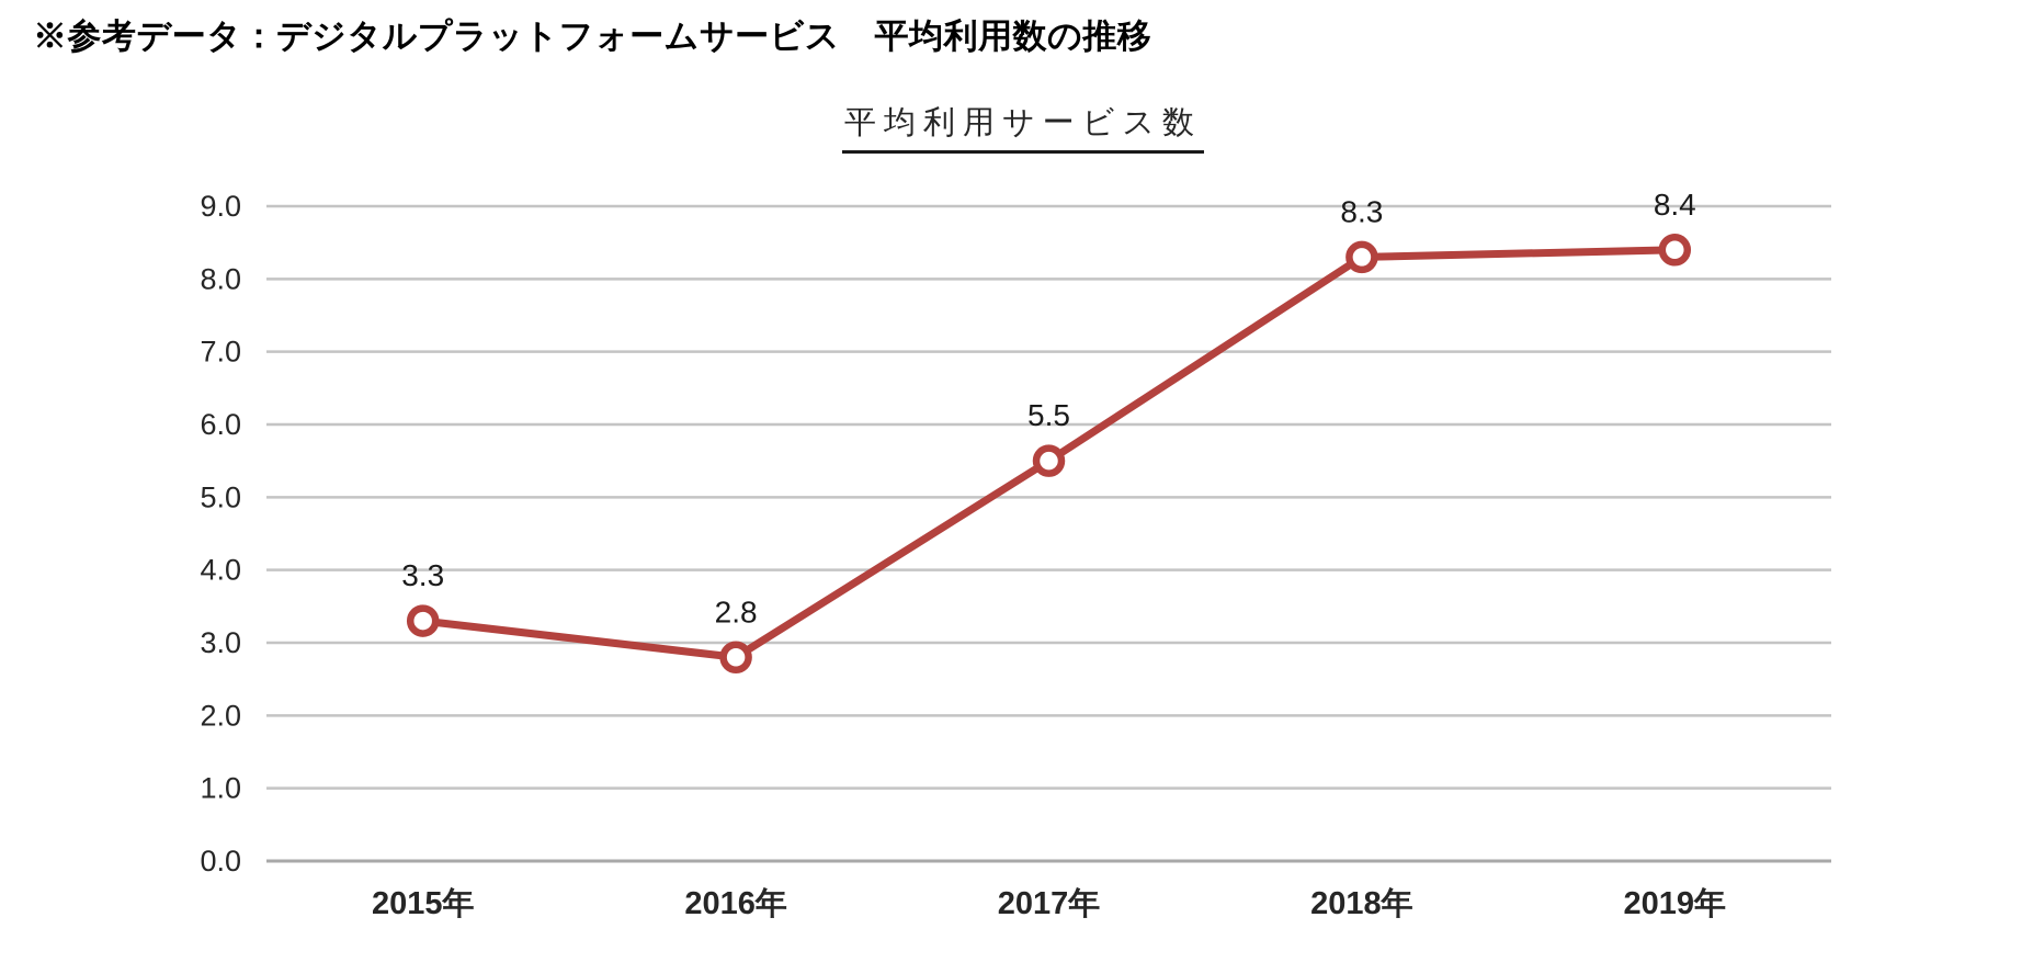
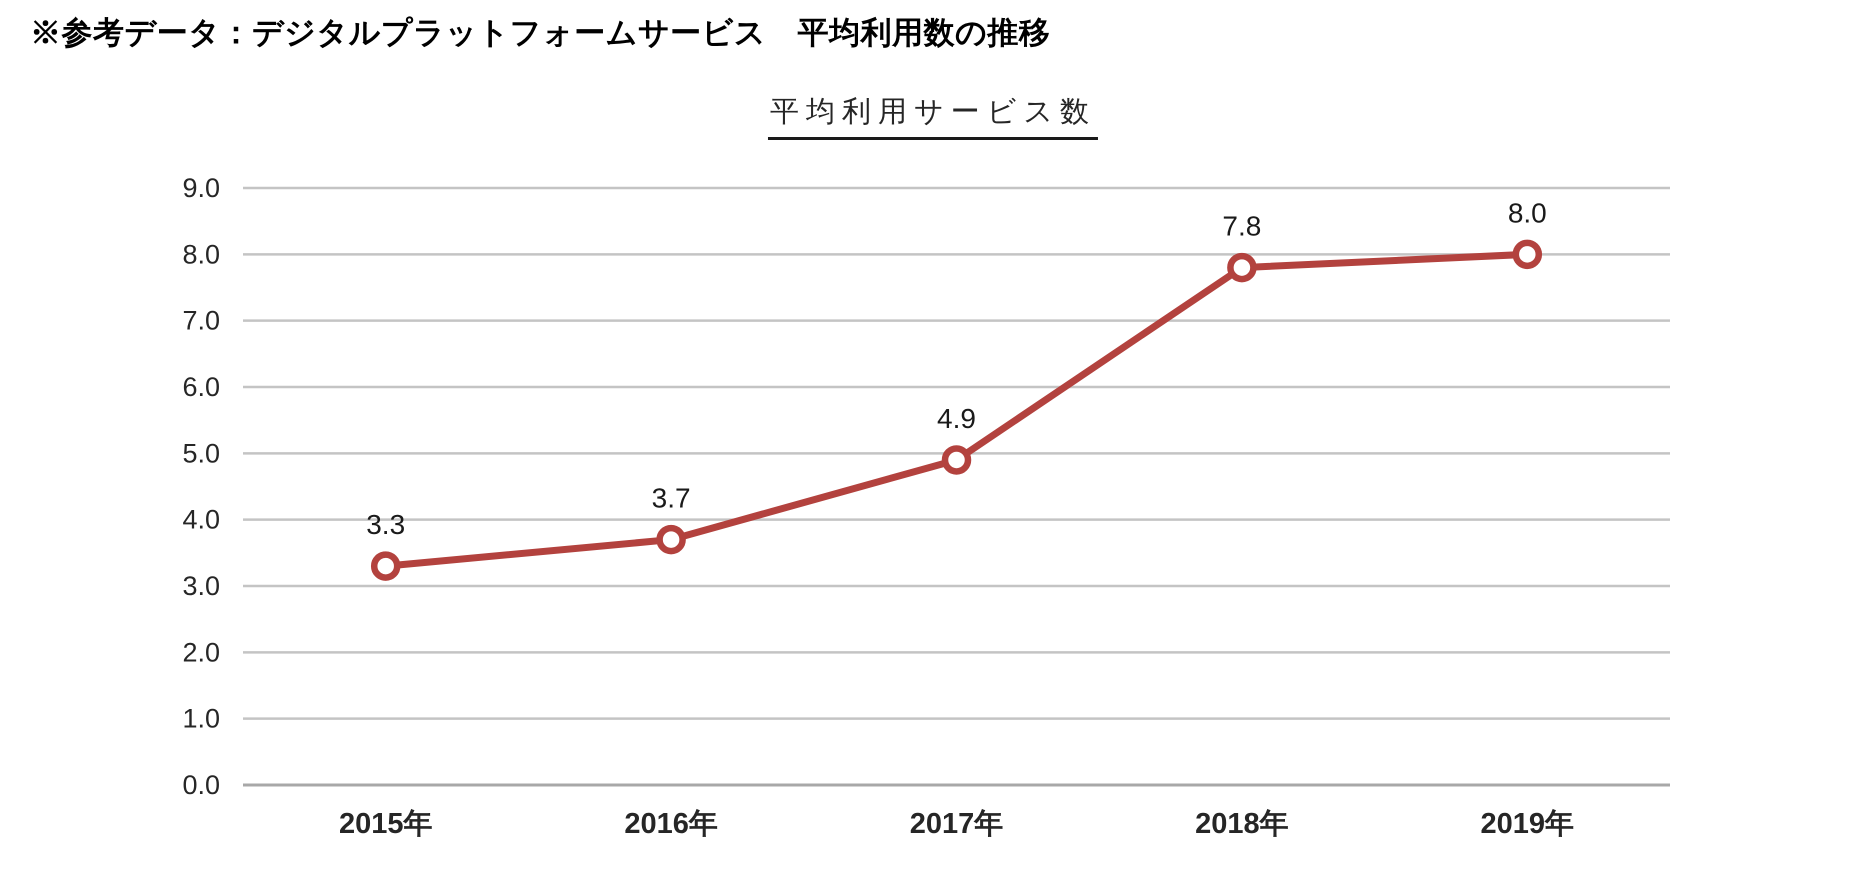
2016年: 2.8 -> 3.7
2017年: 5.5 -> 4.9
2018年: 8.3 -> 7.8
2019年: 8.4 -> 8.0
